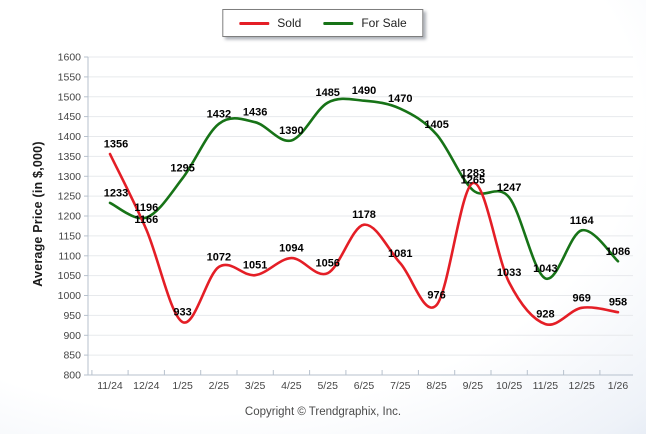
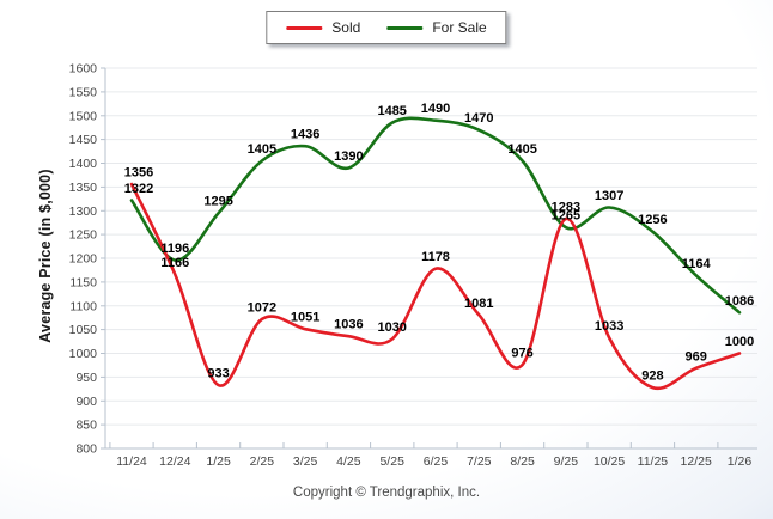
For Sale/11/24: 1233 -> 1322
For Sale/2/25: 1432 -> 1405
Sold/4/25: 1094 -> 1036
Sold/5/25: 1056 -> 1030
For Sale/10/25: 1247 -> 1307
For Sale/11/25: 1043 -> 1256
Sold/1/26: 958 -> 1000
